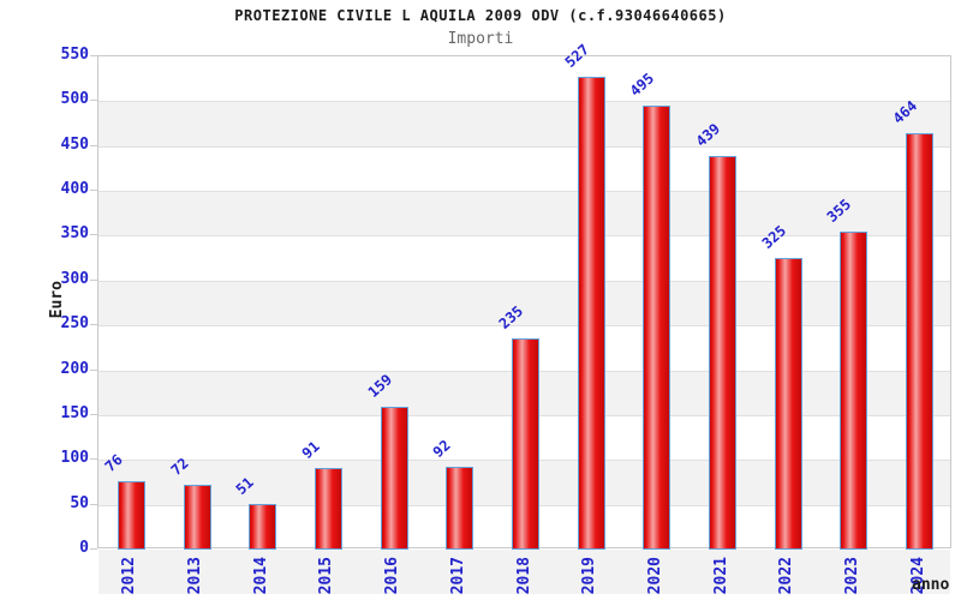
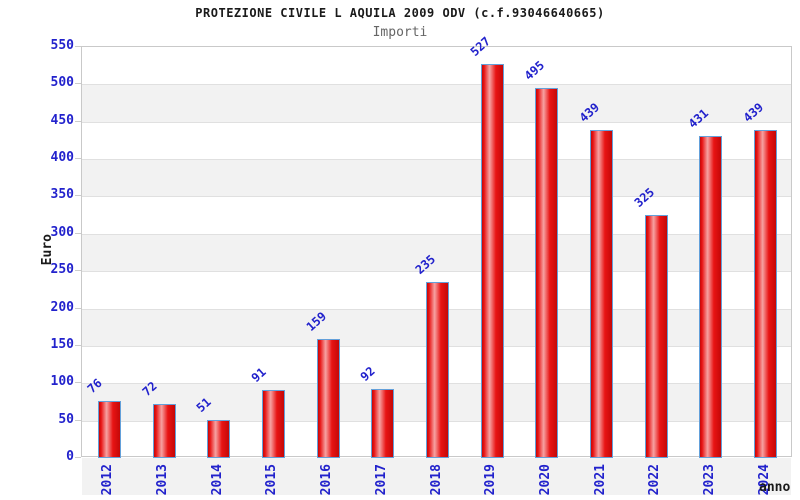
2023: 355 -> 431
2024: 464 -> 439
